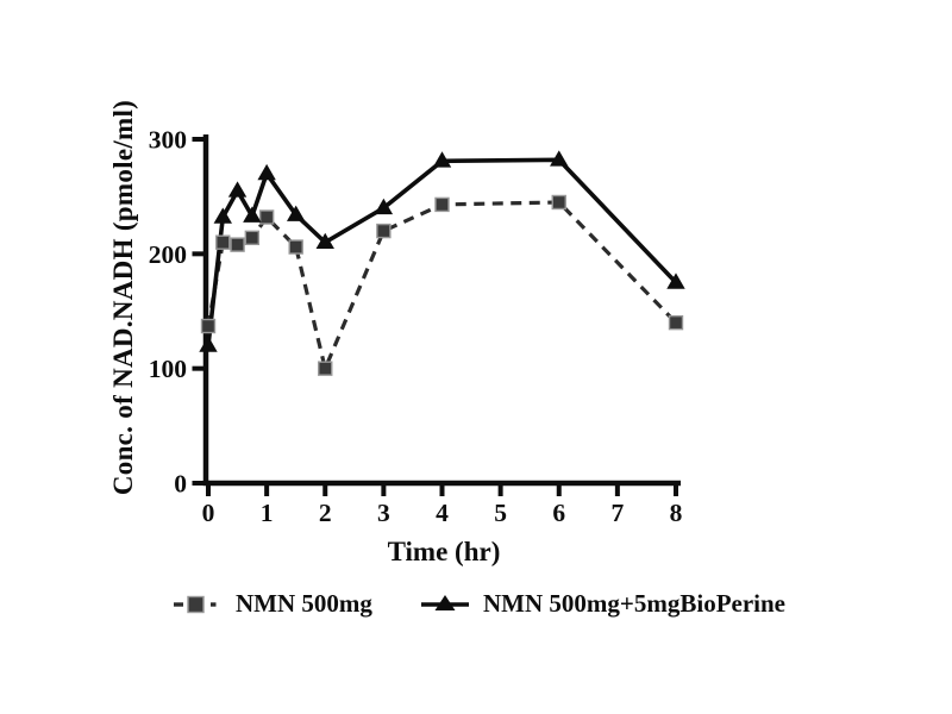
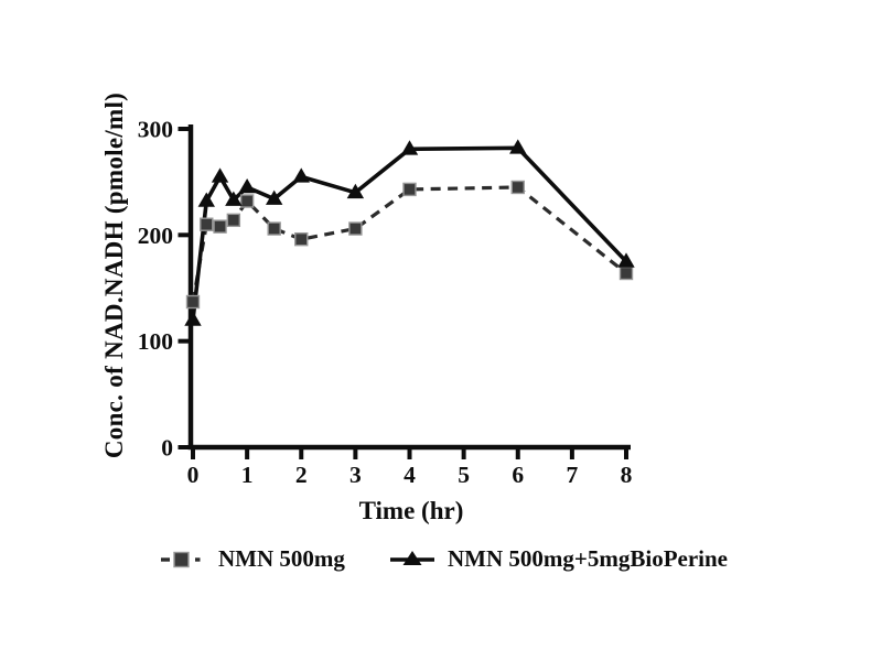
NMN 500mg+5mgBioPerine/1: 270 -> 240
NMN 500mg/2: 100 -> 200
NMN 500mg+5mgBioPerine/2: 210 -> 260
NMN 500mg/3: 220 -> 210
NMN 500mg/8: 140 -> 160
